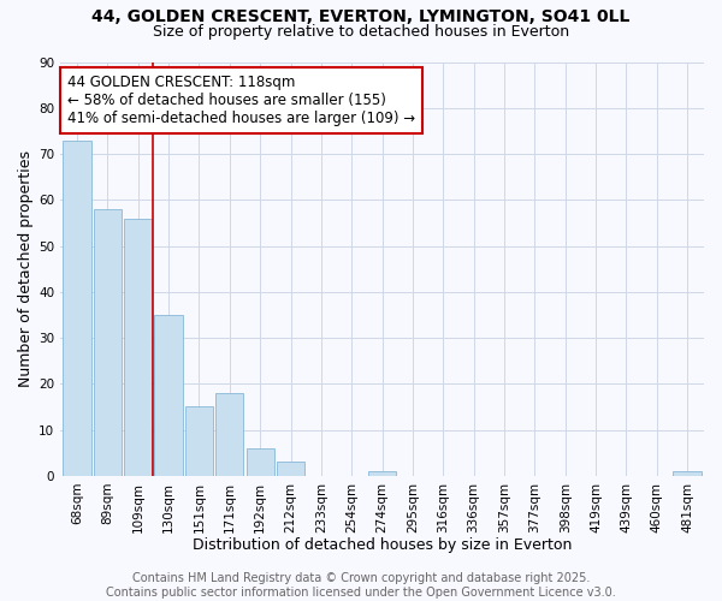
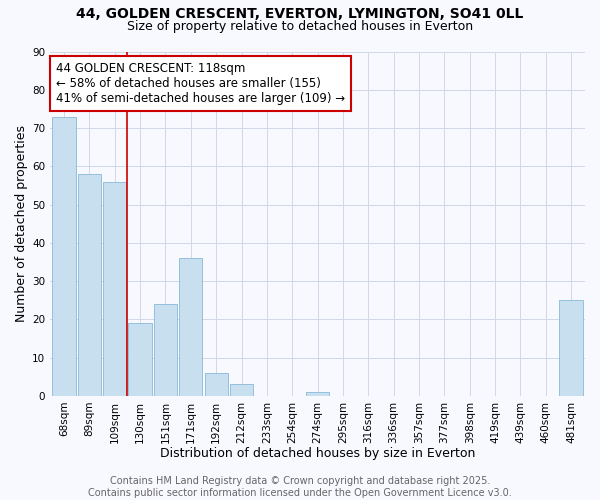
130sqm: 35 -> 19
151sqm: 15 -> 24
171sqm: 18 -> 36
481sqm: 1 -> 25
